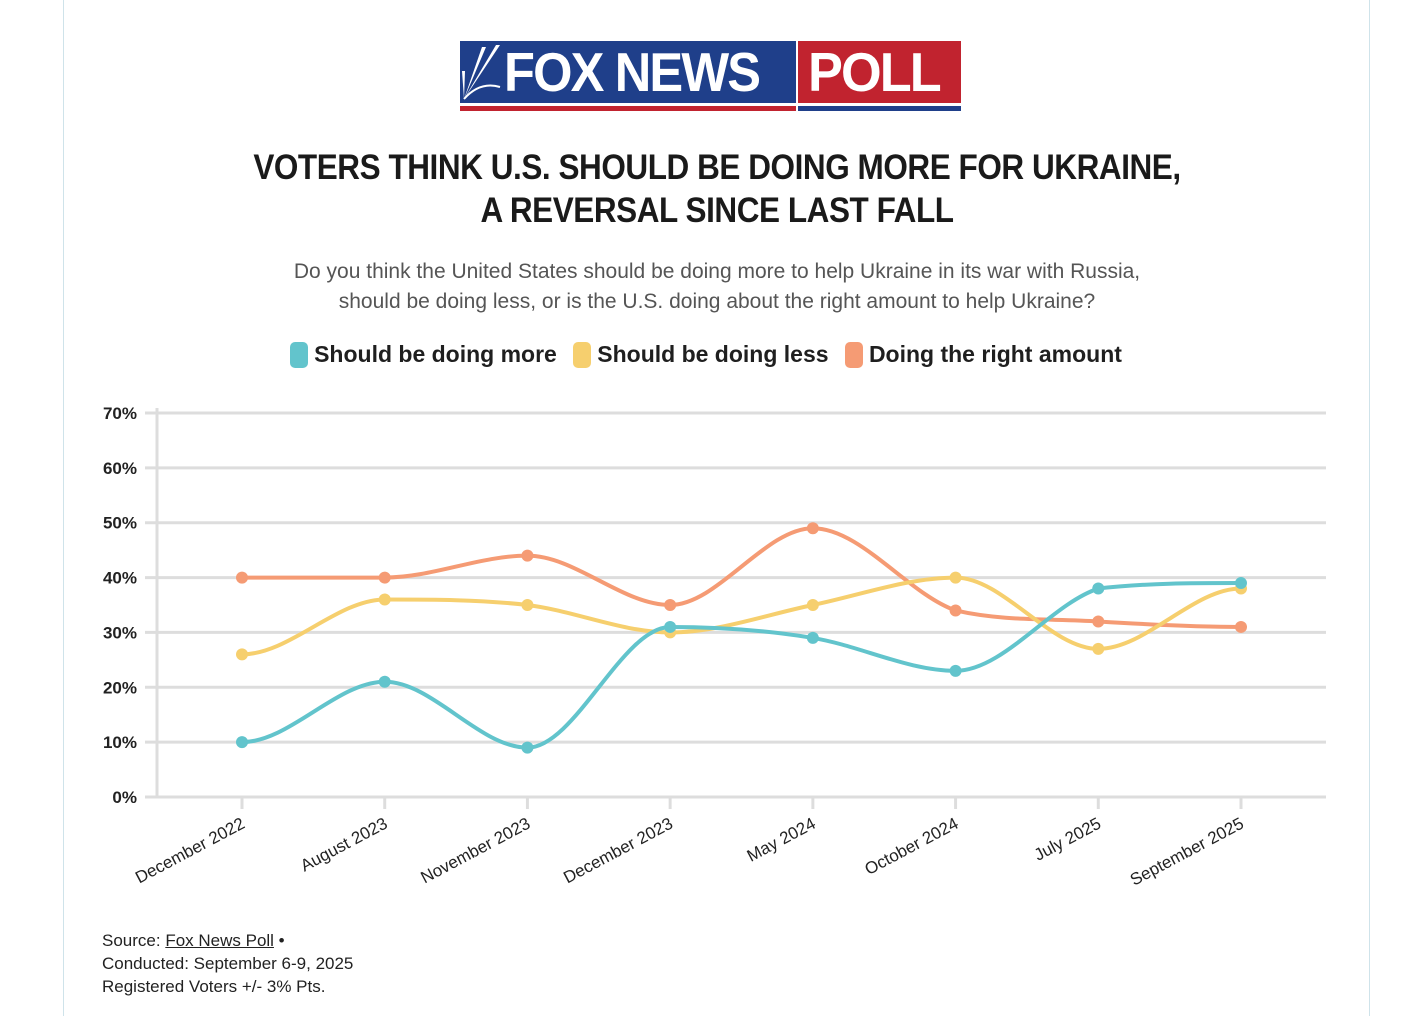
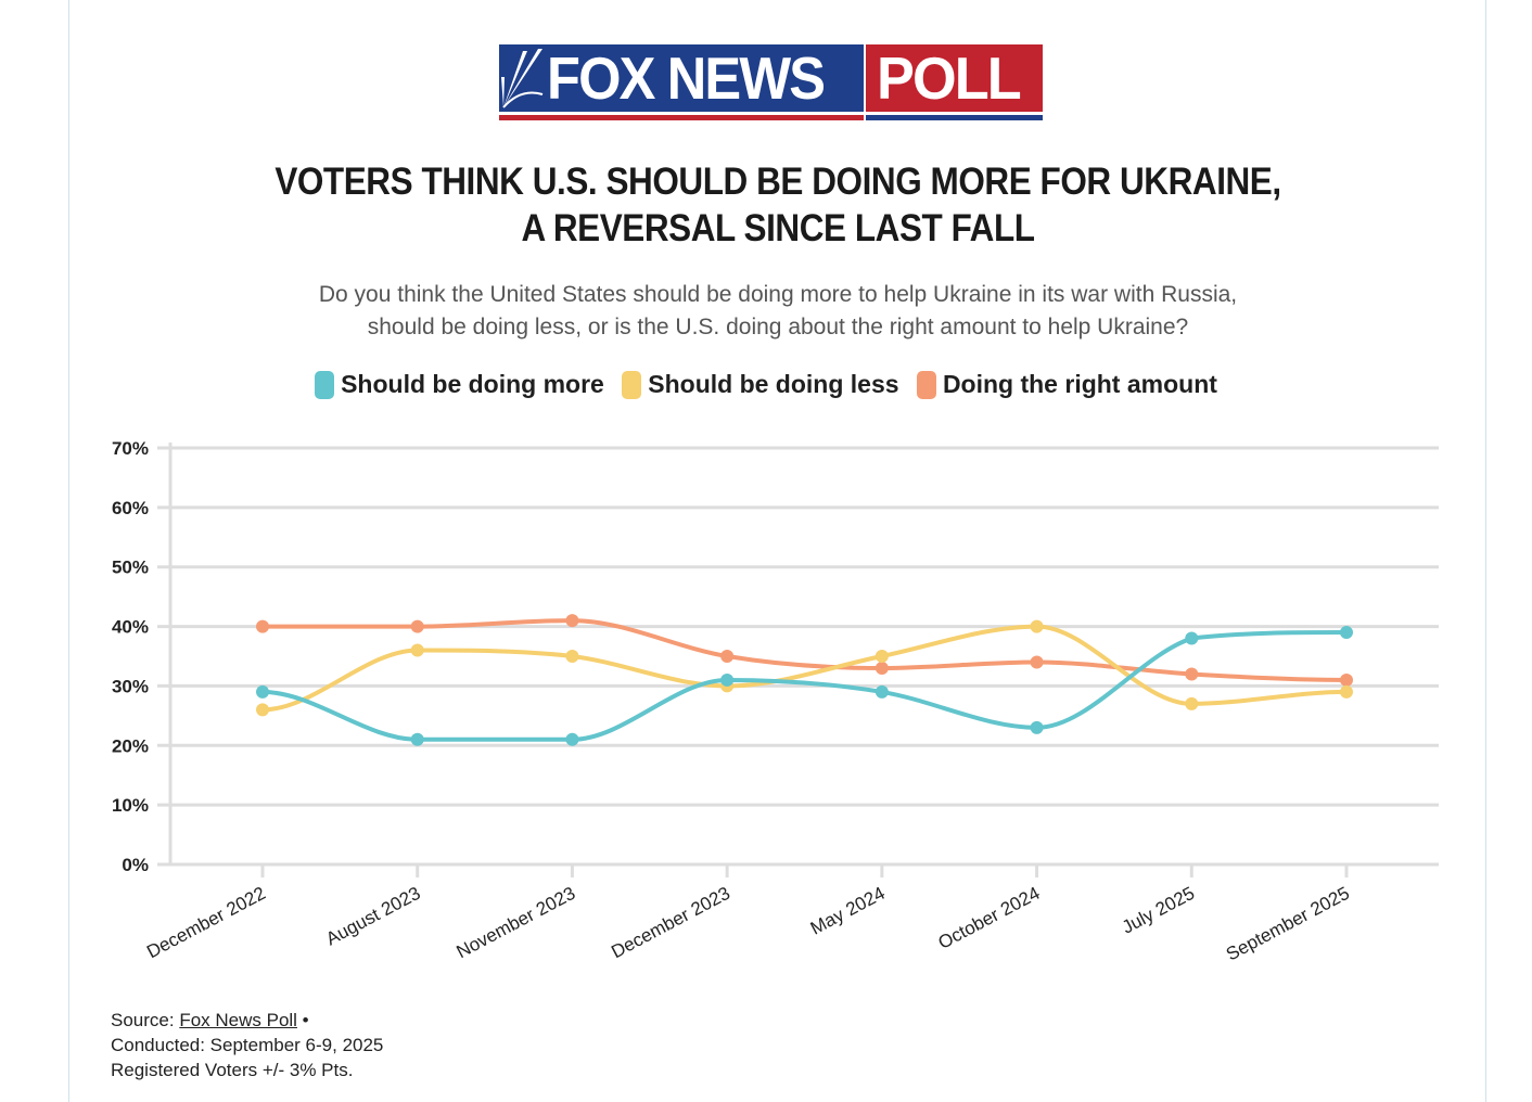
Should be doing more/December 2022: 10% -> 29%
Should be doing more/November 2023: 9% -> 21%
Doing the right amount/November 2023: 44% -> 41%
Doing the right amount/May 2024: 49% -> 33%
Should be doing less/September 2025: 38% -> 29%
